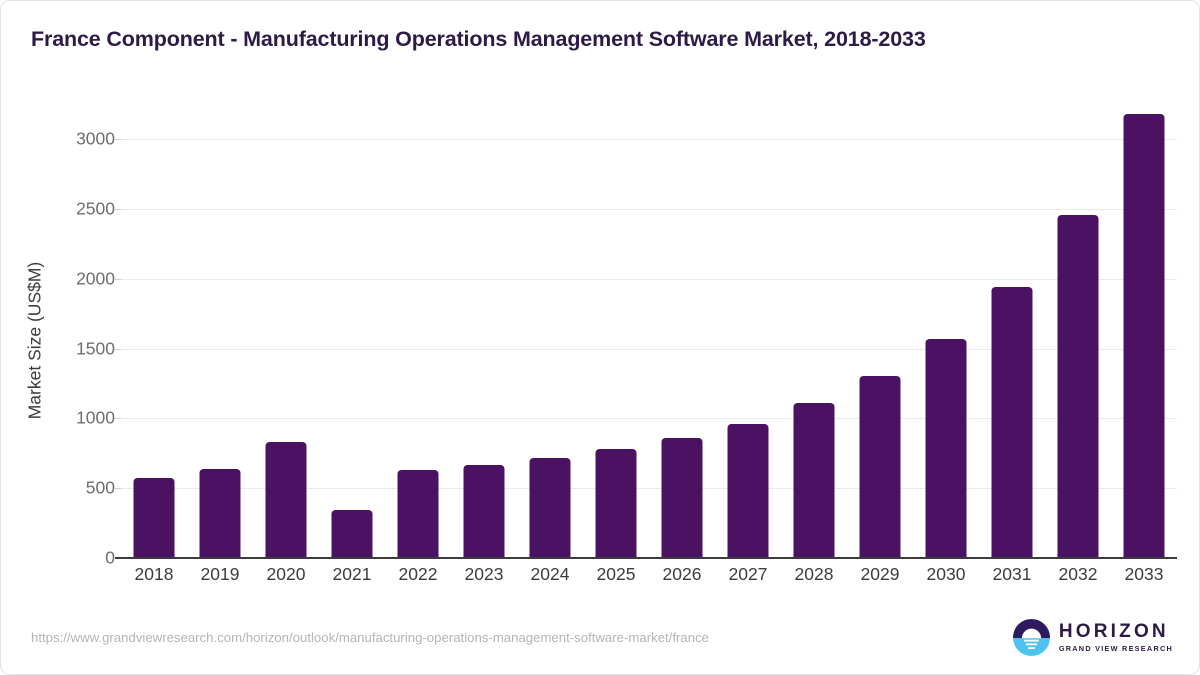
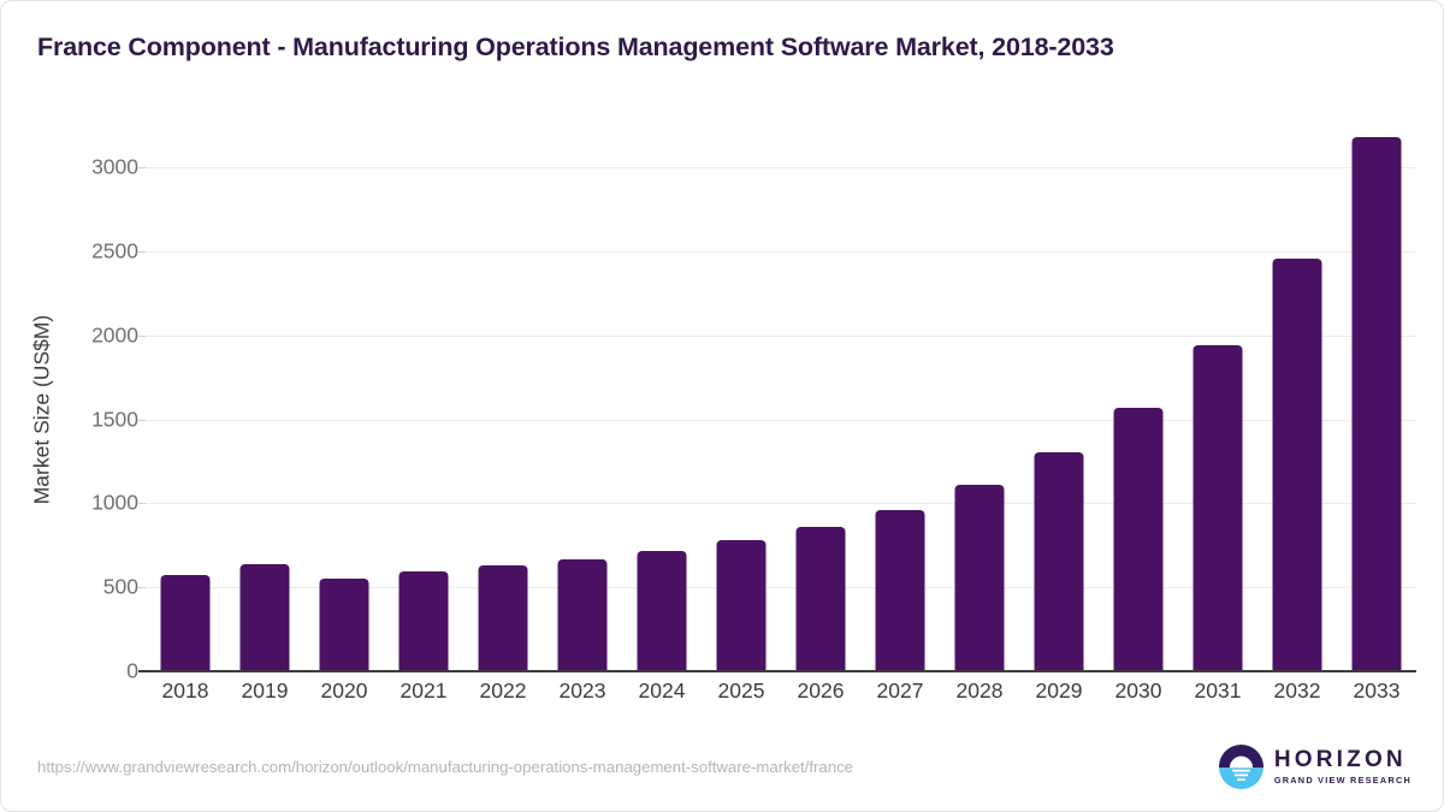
2020: 840 -> 560
2021: 350 -> 600
